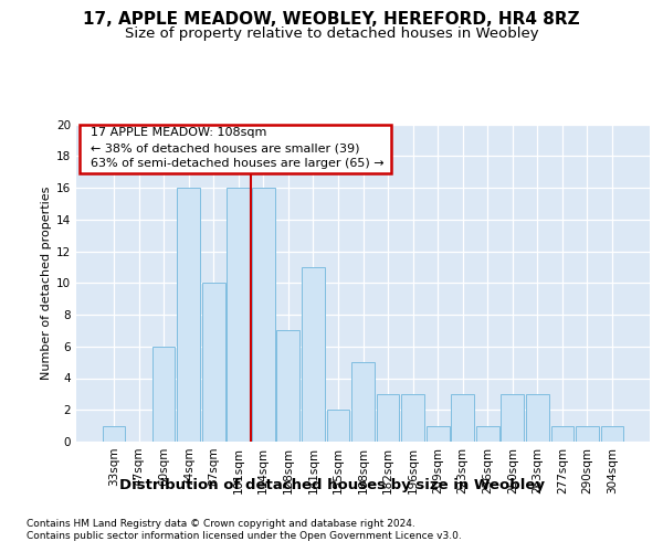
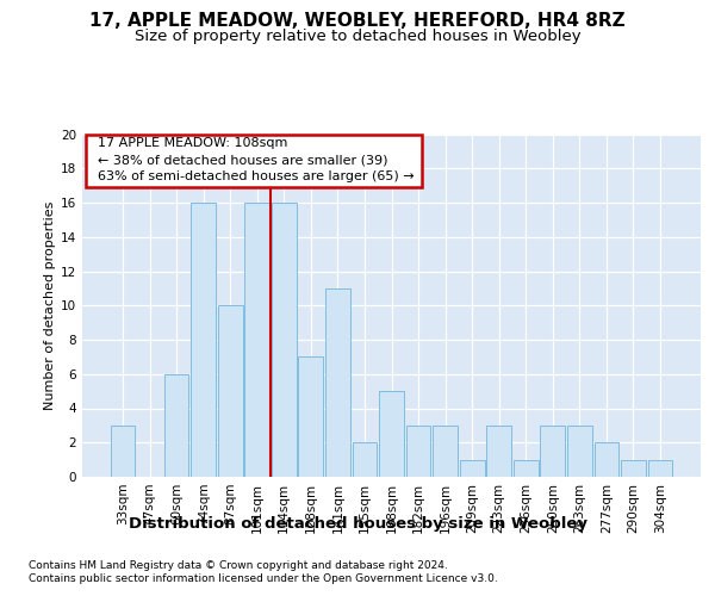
33sqm: 1 -> 3
277sqm: 1 -> 2
